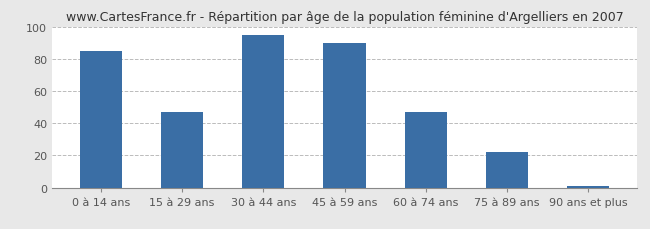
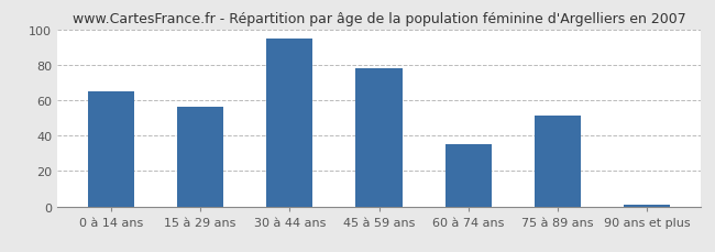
0 à 14 ans: 85 -> 65
15 à 29 ans: 47 -> 56
45 à 59 ans: 90 -> 78
60 à 74 ans: 47 -> 35
75 à 89 ans: 22 -> 51
